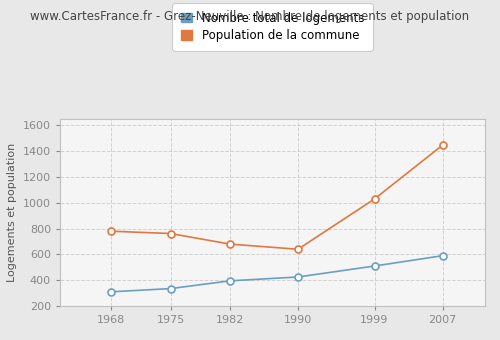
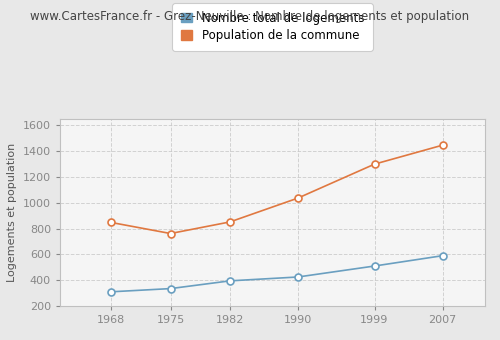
Population de la commune/1968: 780 -> 850
Population de la commune/1982: 680 -> 850
Population de la commune/1990: 640 -> 1040
Population de la commune/1999: 1030 -> 1300
